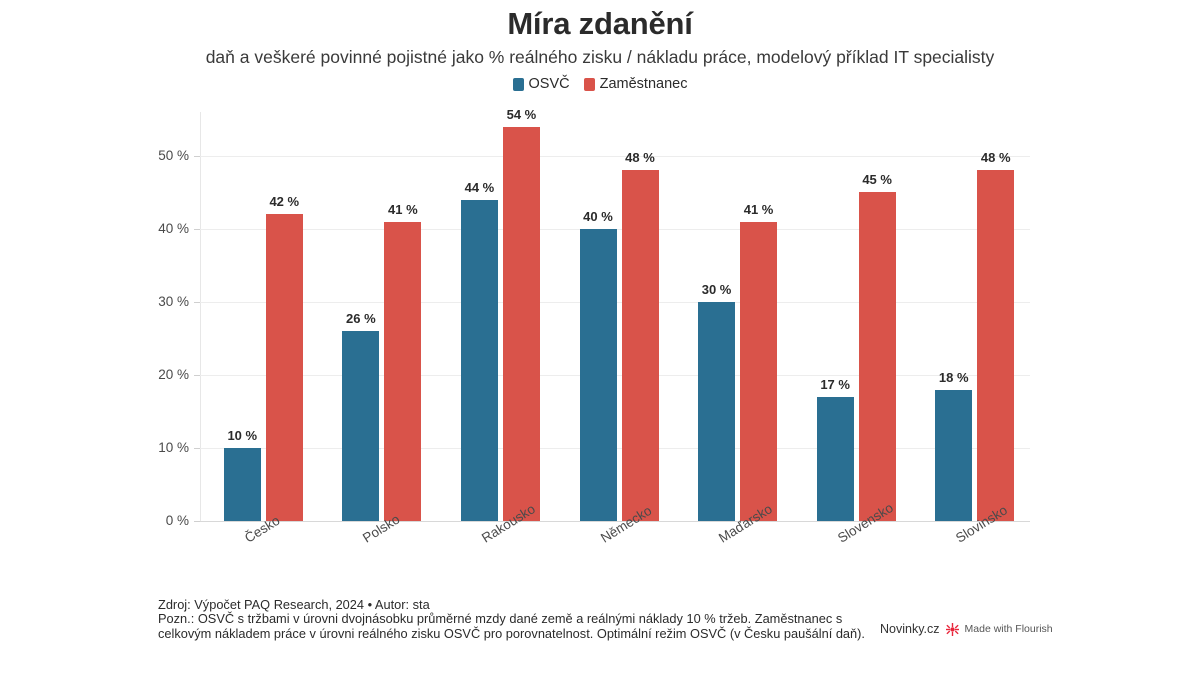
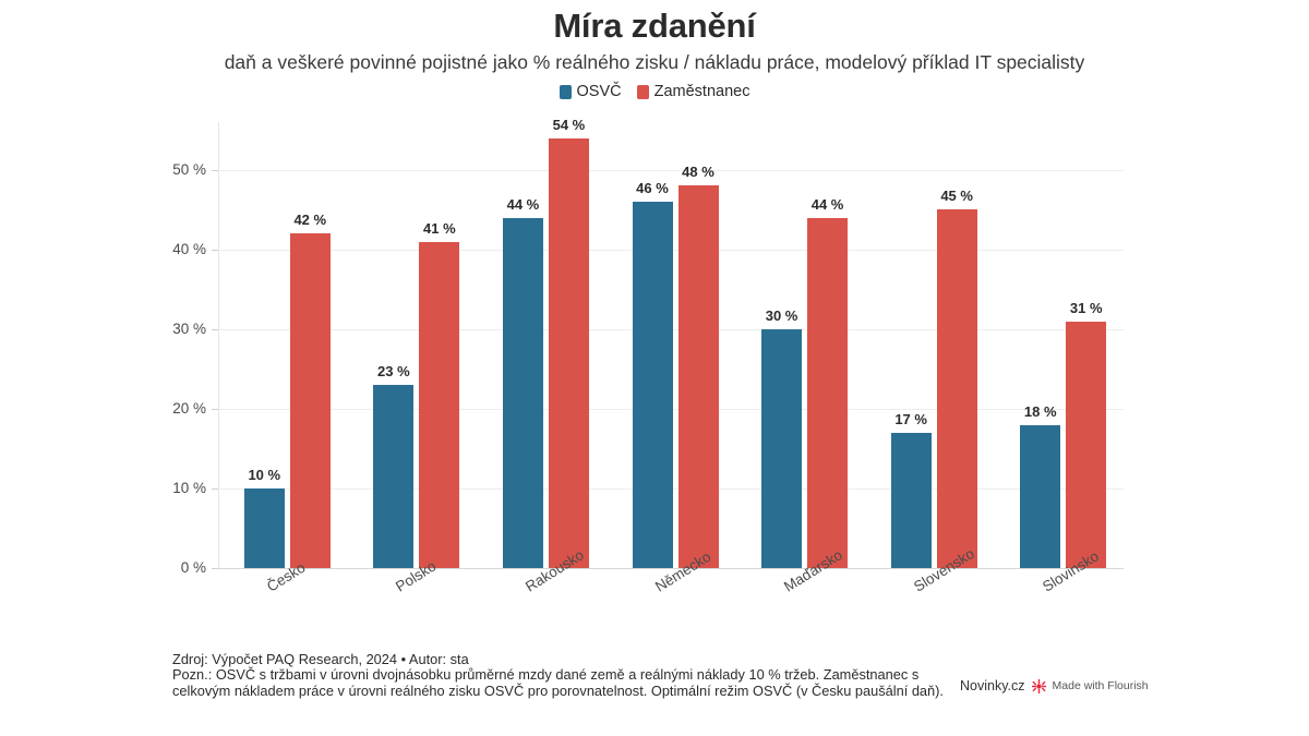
OSVČ/Polsko: 26 -> 23
OSVČ/Německo: 40 -> 46
Zaměstnanec/Maďarsko: 41 -> 44
Zaměstnanec/Slovinsko: 48 -> 31
